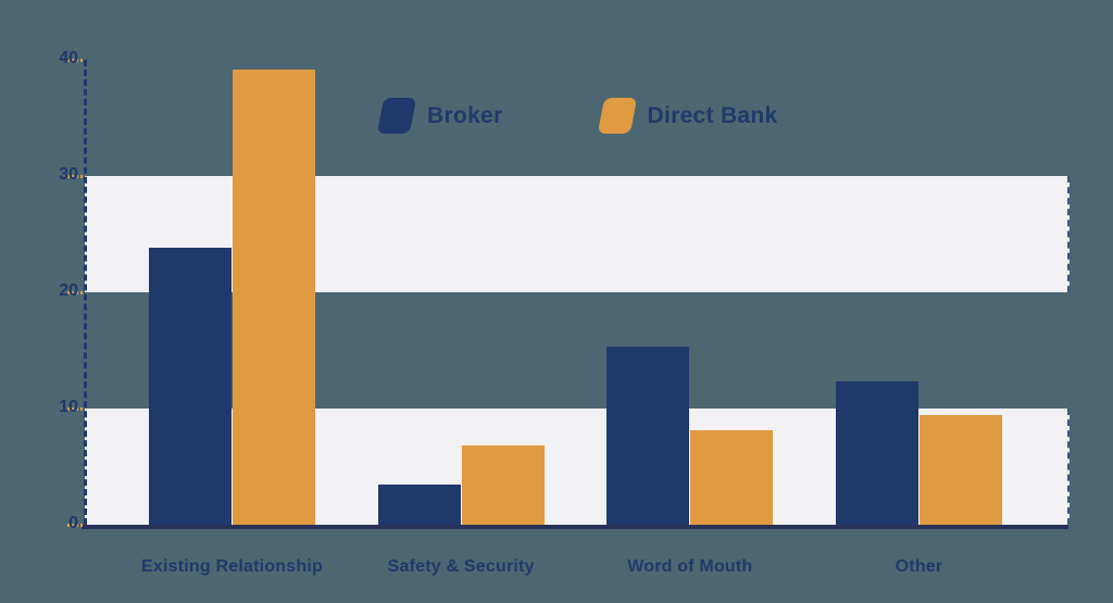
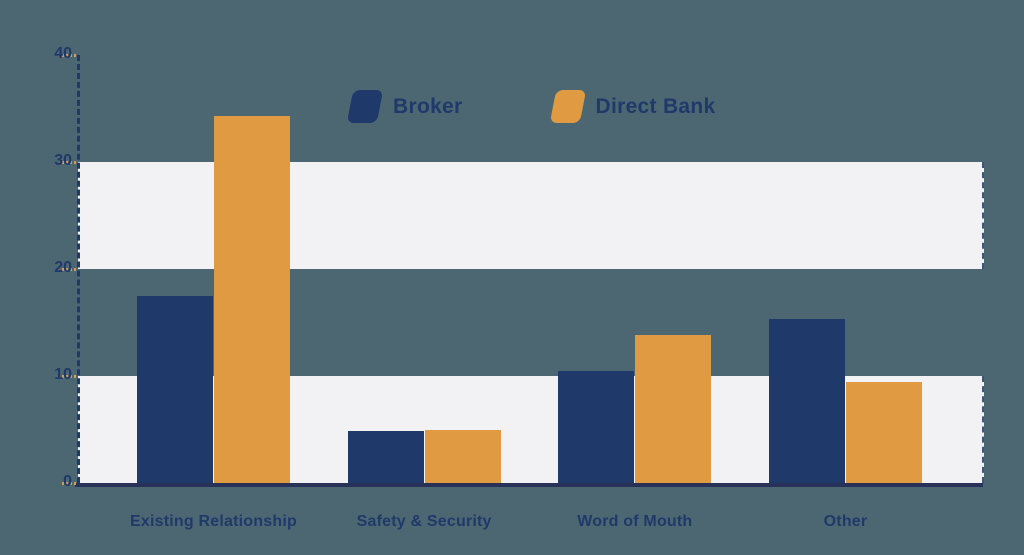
Broker/Existing Relationship: 23.8 -> 17.5
Direct Bank/Existing Relationship: 39.2 -> 34.3
Broker/Safety & Security: 3.5 -> 4.9
Direct Bank/Safety & Security: 6.8 -> 5.0
Broker/Word of Mouth: 15.3 -> 10.5
Direct Bank/Word of Mouth: 8.1 -> 13.8
Broker/Other: 12.3 -> 15.3
